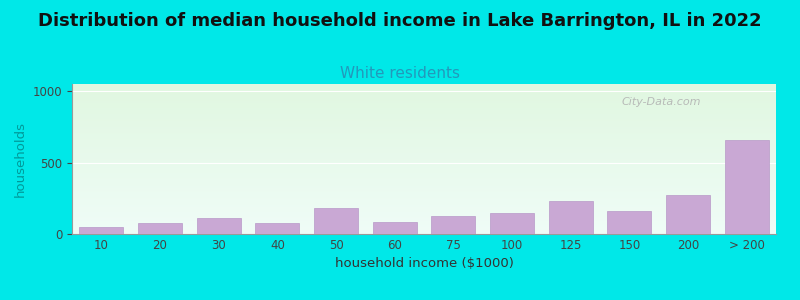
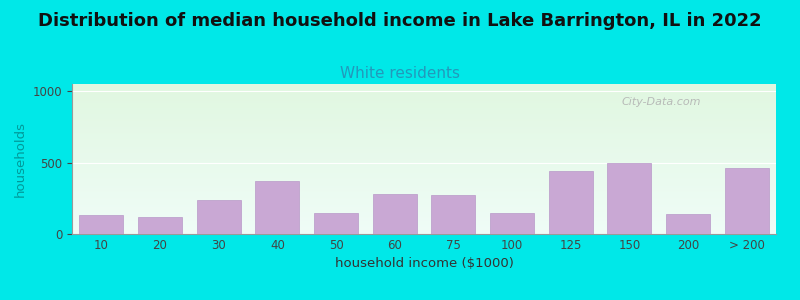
10: 50 -> 130
20: 80 -> 120
30: 110 -> 240
40: 80 -> 370
50: 180 -> 150
60: 80 -> 280
75: 120 -> 270
125: 230 -> 440
150: 160 -> 500
200: 270 -> 140
> 200: 660 -> 460
